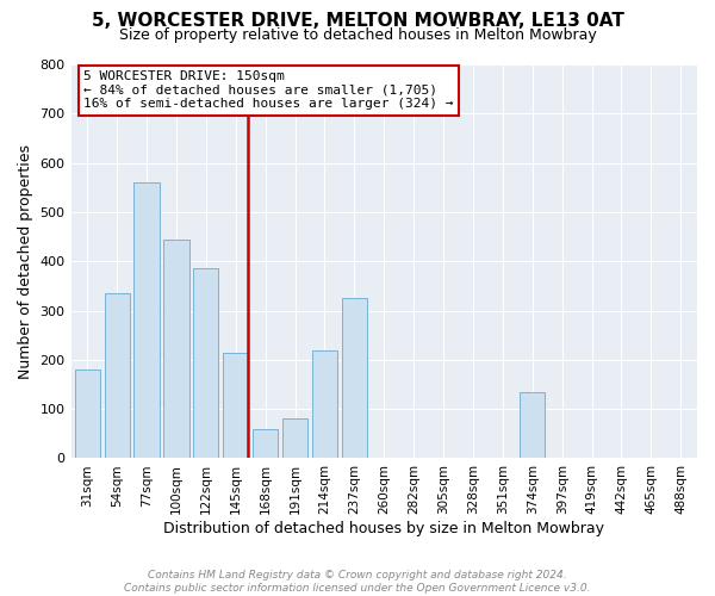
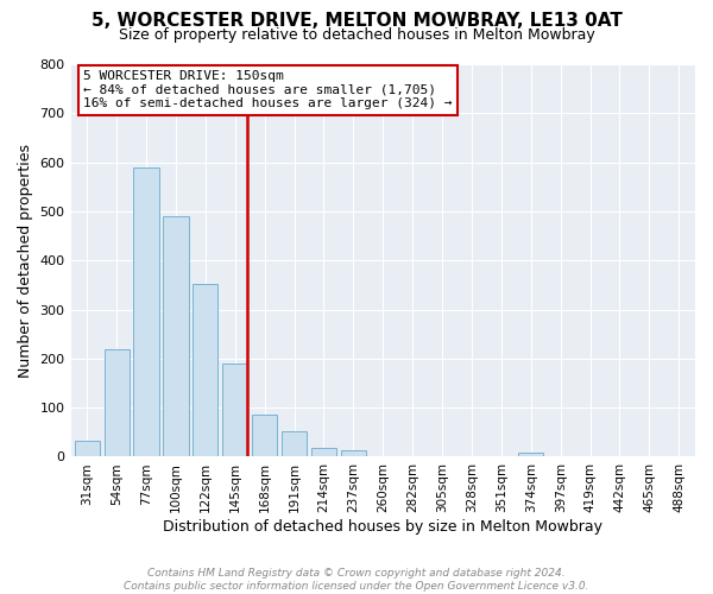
31sqm: 180 -> 33
54sqm: 335 -> 220
77sqm: 560 -> 590
100sqm: 445 -> 490
122sqm: 385 -> 352
145sqm: 215 -> 190
168sqm: 60 -> 85
191sqm: 80 -> 52
214sqm: 220 -> 18
237sqm: 325 -> 14
374sqm: 135 -> 8
